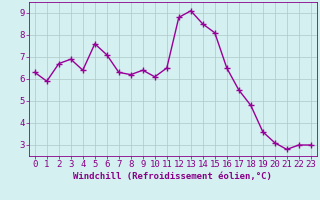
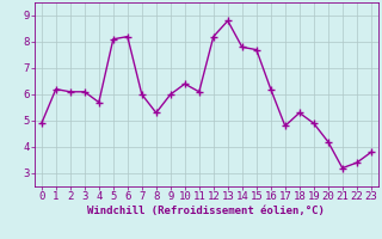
0: 6.3 -> 4.9
1: 5.9 -> 6.2
2: 6.7 -> 6.1
3: 6.9 -> 6.1
4: 6.4 -> 5.7
5: 7.6 -> 8.1
6: 7.1 -> 8.2
7: 6.3 -> 6.0
8: 6.2 -> 5.3
9: 6.4 -> 6.0
10: 6.1 -> 6.4
11: 6.5 -> 6.1
12: 8.8 -> 8.2
13: 9.1 -> 8.8
14: 8.5 -> 7.8
15: 8.1 -> 7.7
16: 6.5 -> 6.2
17: 5.5 -> 4.8
18: 4.8 -> 5.3
19: 3.6 -> 4.9
20: 3.1 -> 4.2
21: 2.8 -> 3.2
22: 3.0 -> 3.4
23: 3.0 -> 3.8
